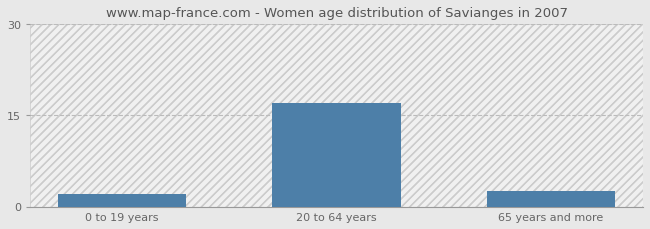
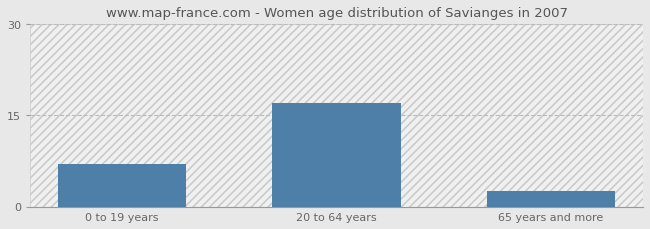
0 to 19 years: 2.0 -> 7.0
